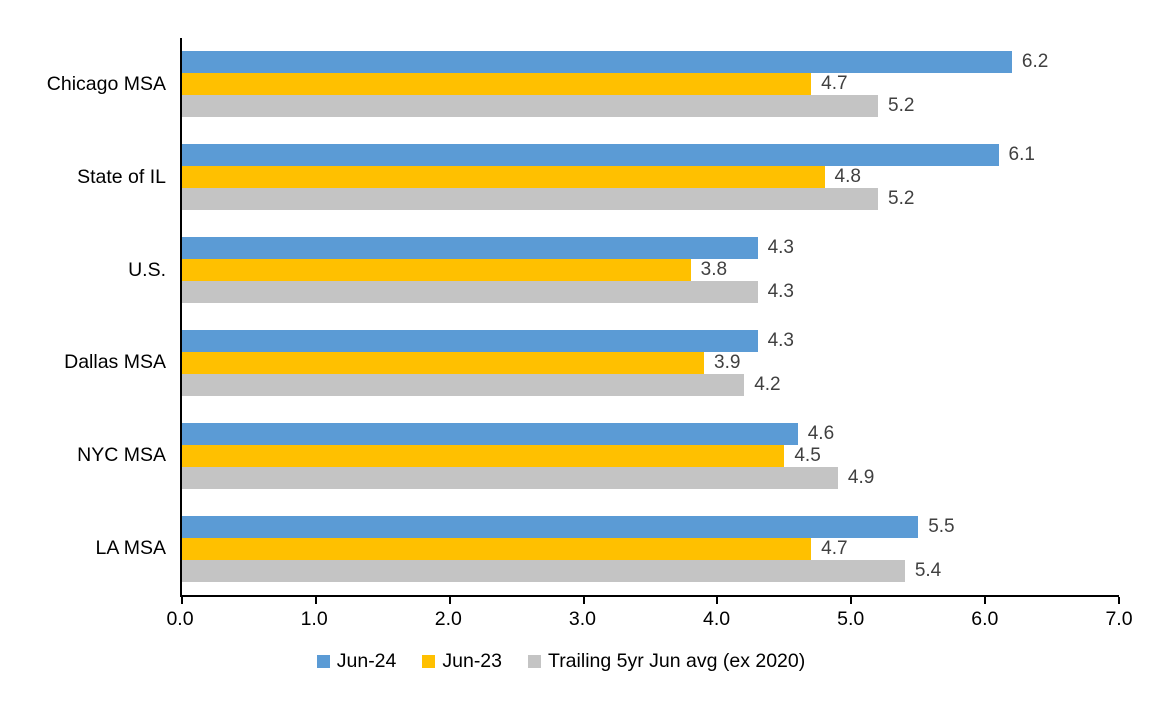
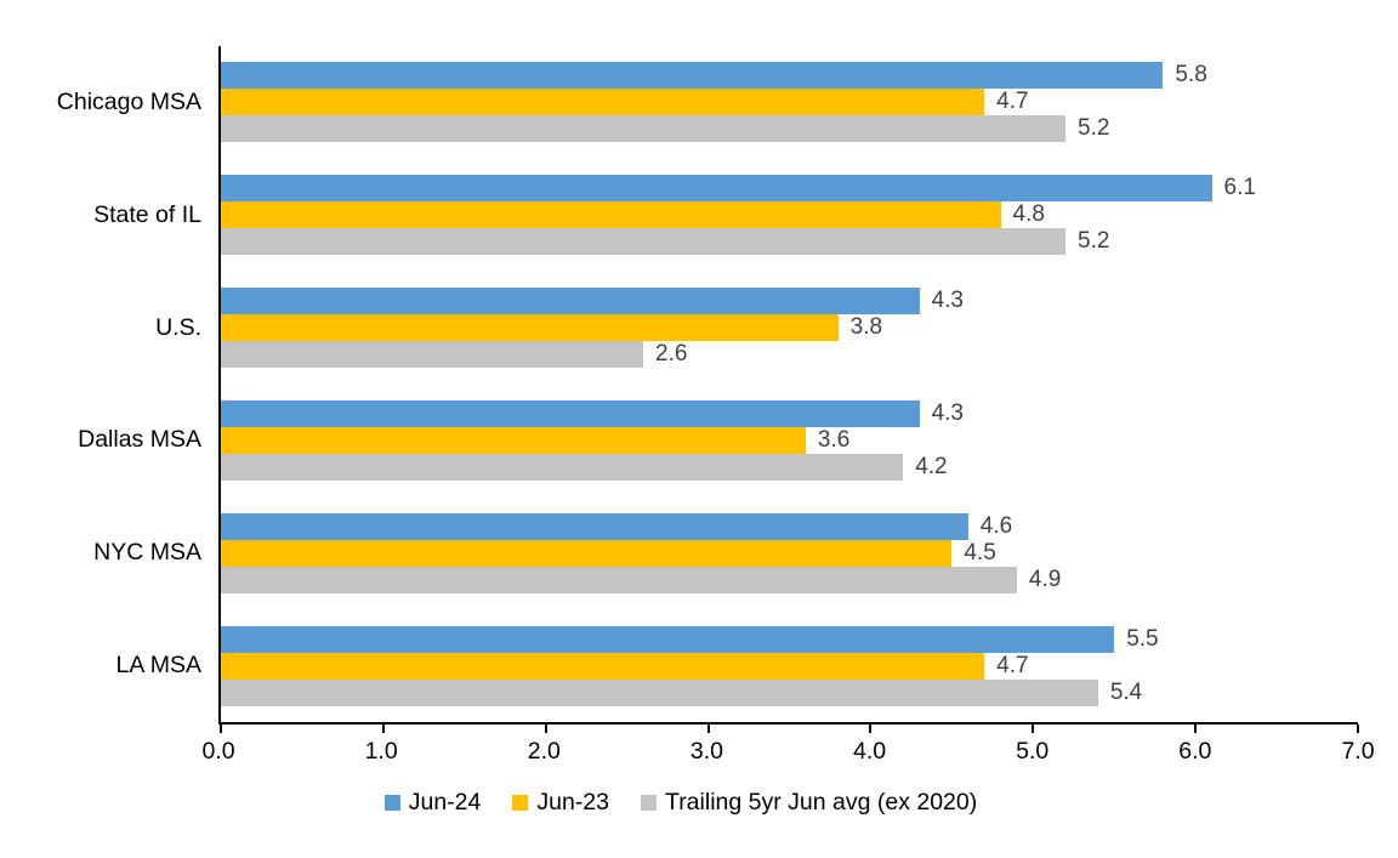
Jun-24/Chicago MSA: 6.2 -> 5.8
Trailing 5yr Jun avg (ex 2020)/U.S.: 4.3 -> 2.6
Jun-23/Dallas MSA: 3.9 -> 3.6
